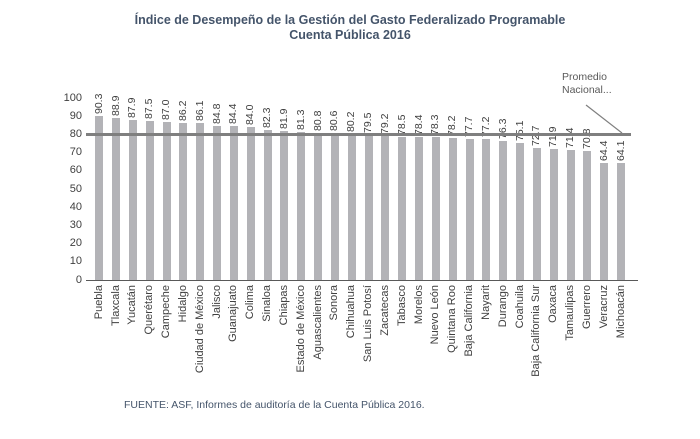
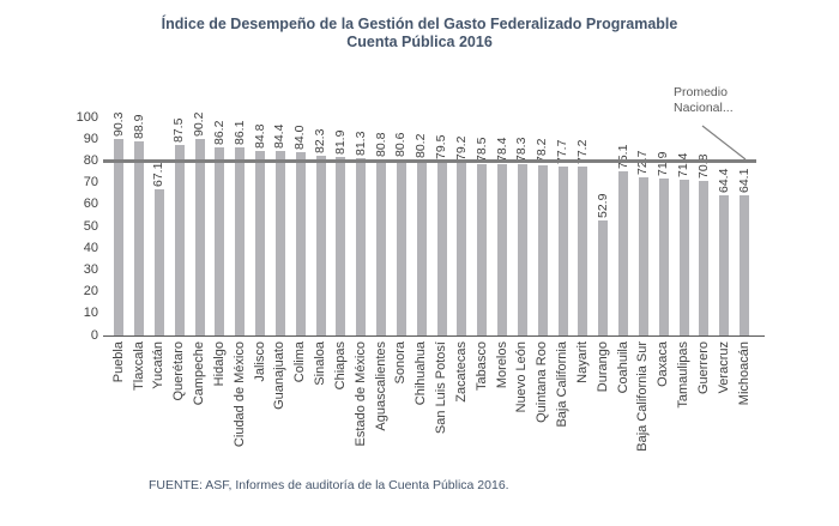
Yucatán: 87.9 -> 67.1
Campeche: 87.0 -> 90.2
Durango: 76.3 -> 52.9
